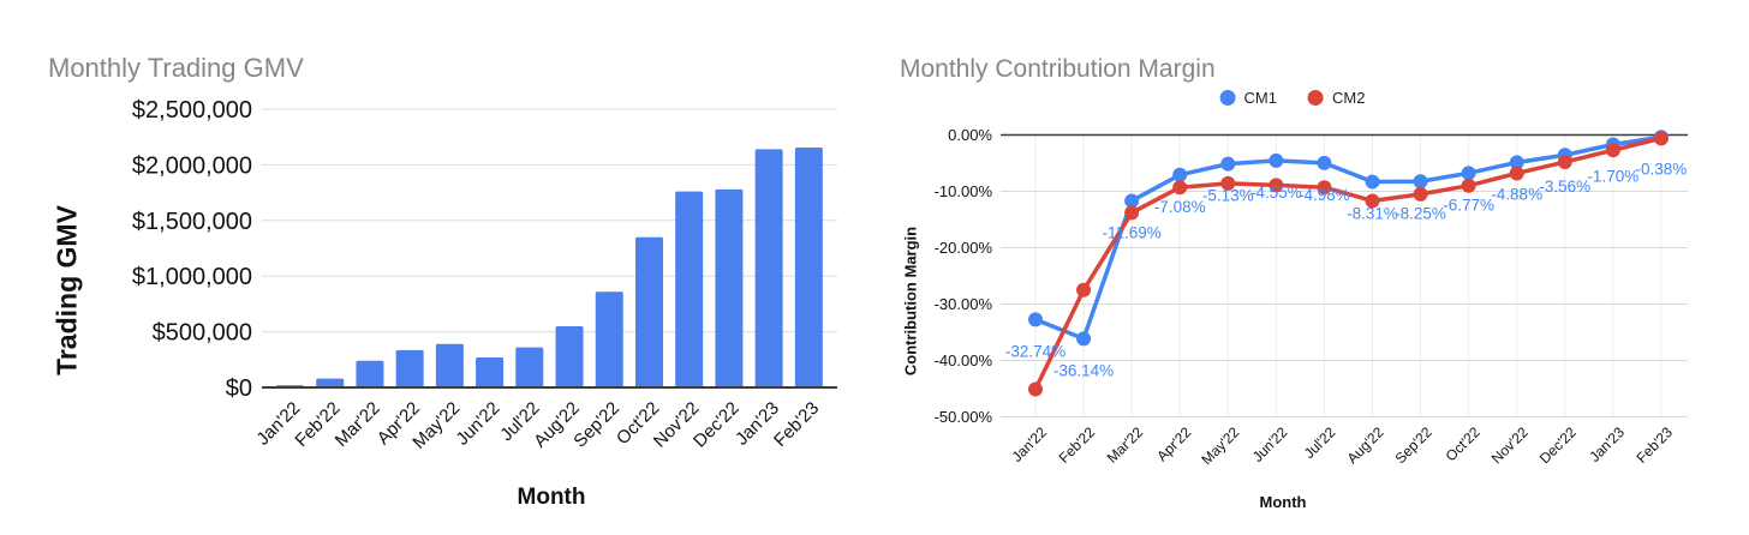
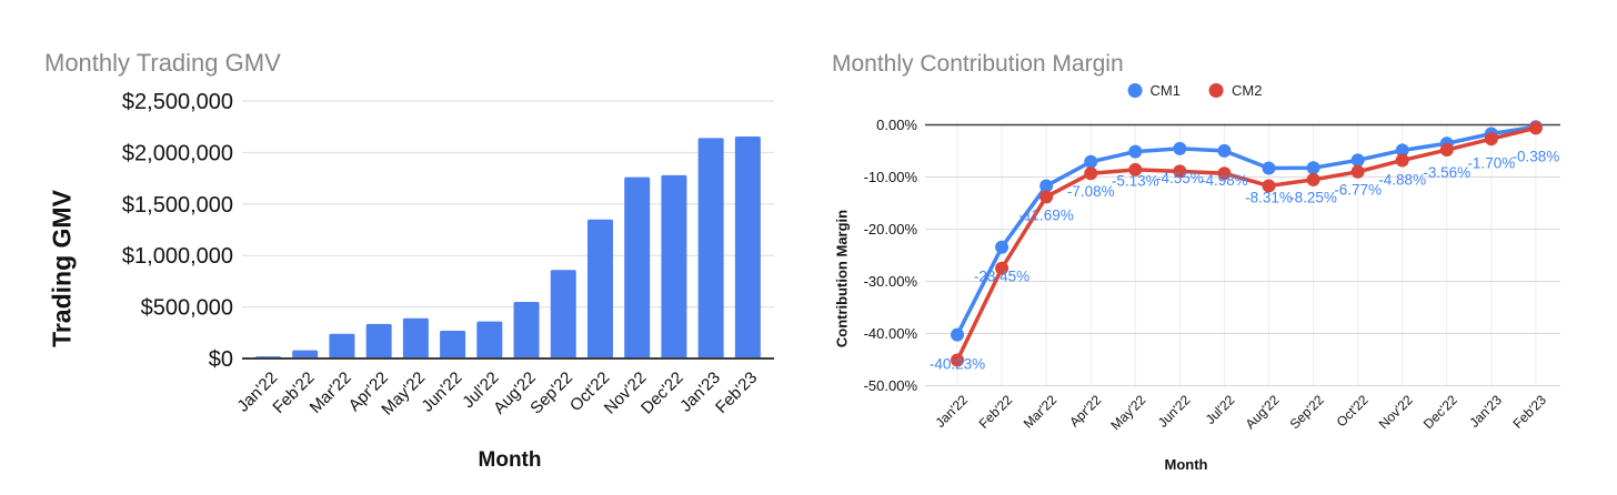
Monthly Contribution Margin/CM1/Jan'22: -32.74% -> -40.23%
Monthly Contribution Margin/CM1/Feb'22: -36.14% -> -23.45%
